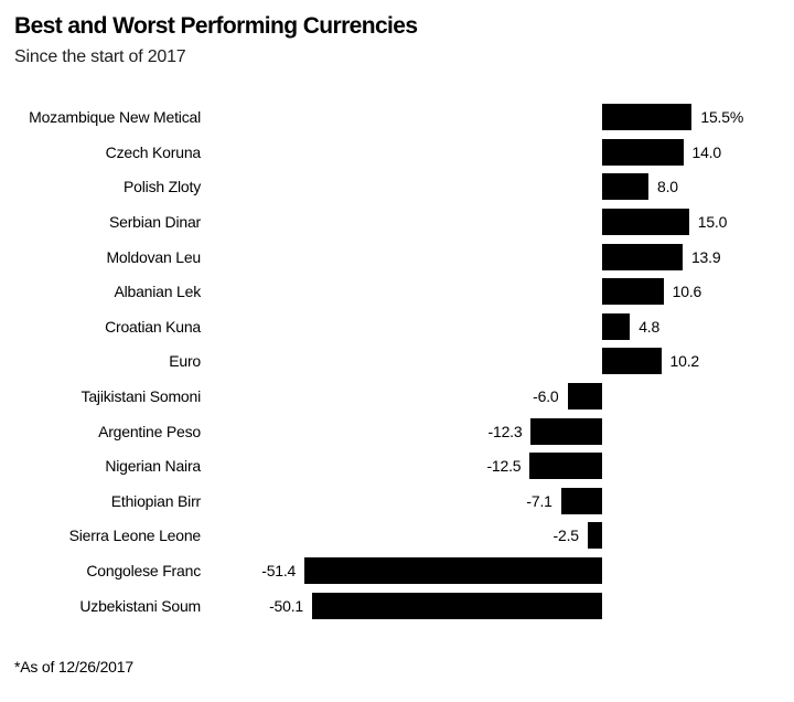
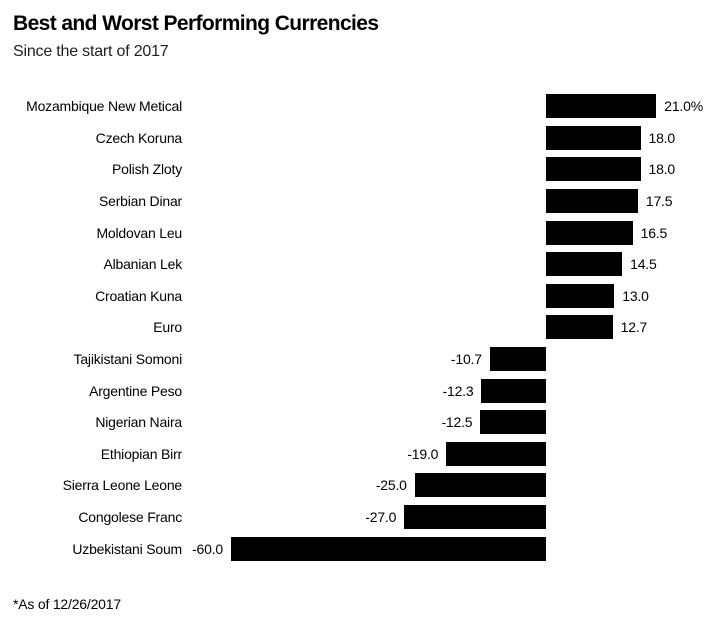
Mozambique New Metical: 15.5% -> 21.0%
Czech Koruna: 14.0 -> 18.0
Polish Zloty: 8.0 -> 18.0
Serbian Dinar: 15.0 -> 17.5
Moldovan Leu: 13.9 -> 16.5
Albanian Lek: 10.6 -> 14.5
Croatian Kuna: 4.8 -> 13.0
Euro: 10.2 -> 12.7
Tajikistani Somoni: -6.0 -> -10.7
Ethiopian Birr: -7.1 -> -19.0
Sierra Leone Leone: -2.5 -> -25.0
Congolese Franc: -51.4 -> -27.0
Uzbekistani Soum: -50.1 -> -60.0
